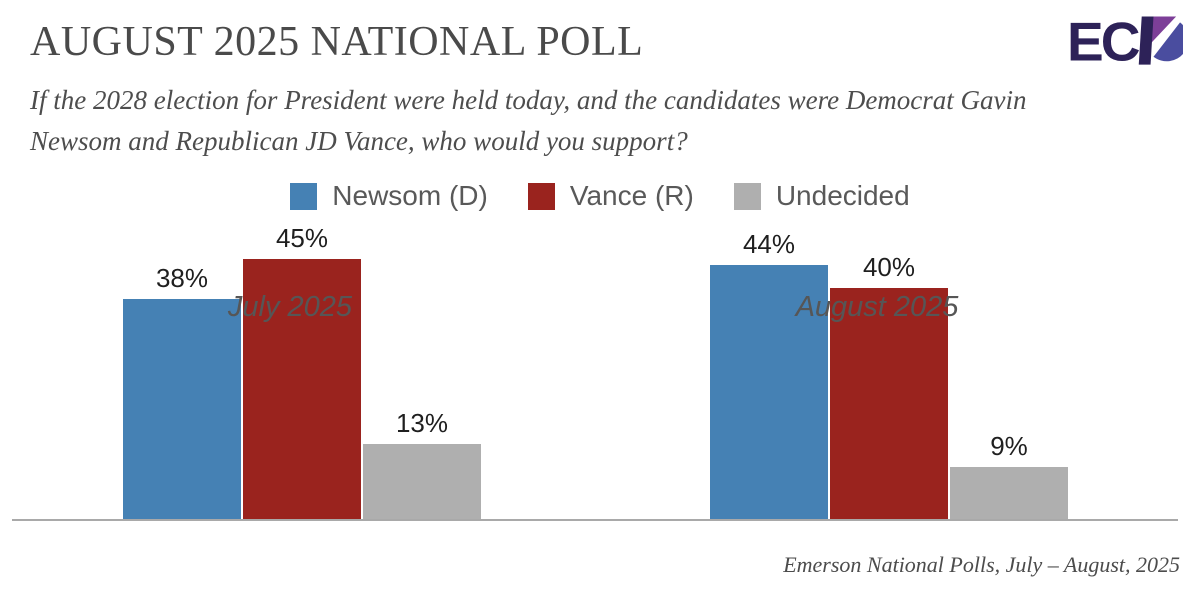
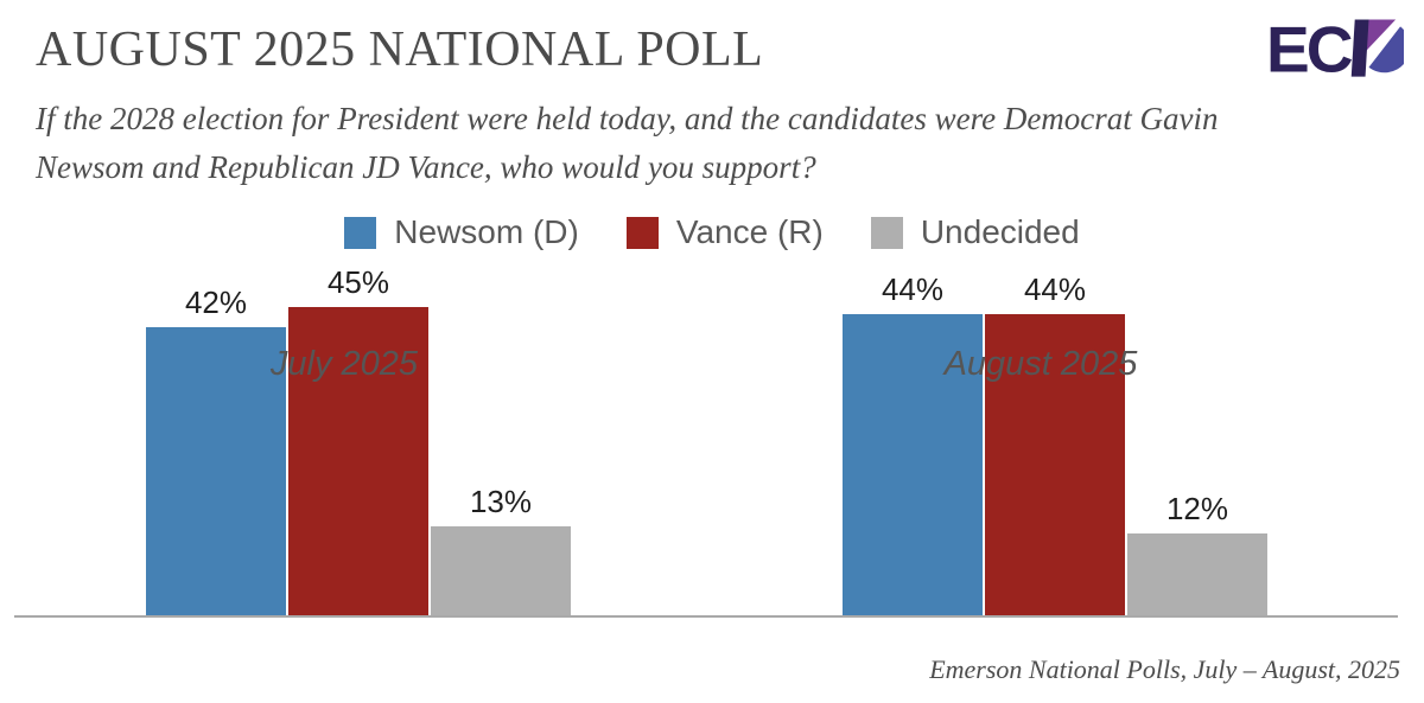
Newsom (D)/July 2025: 38% -> 42%
Vance (R)/August 2025: 40% -> 44%
Undecided/August 2025: 9% -> 12%
